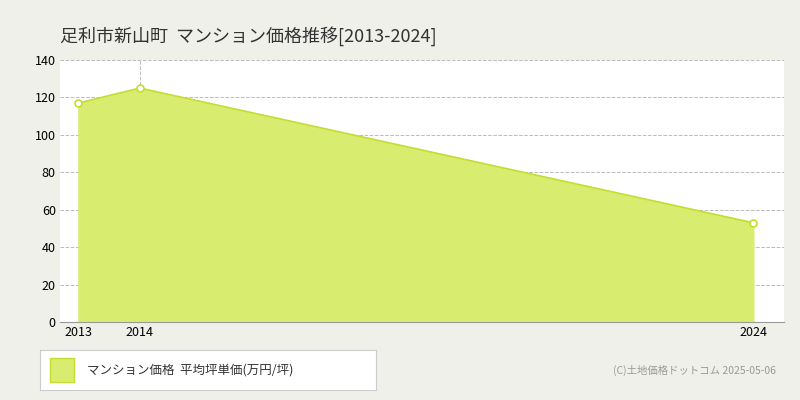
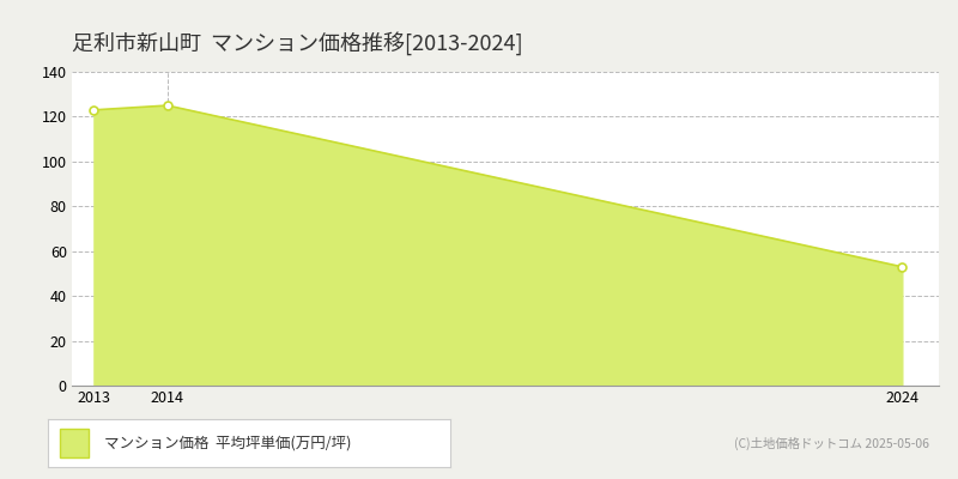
2013: 117 -> 123
